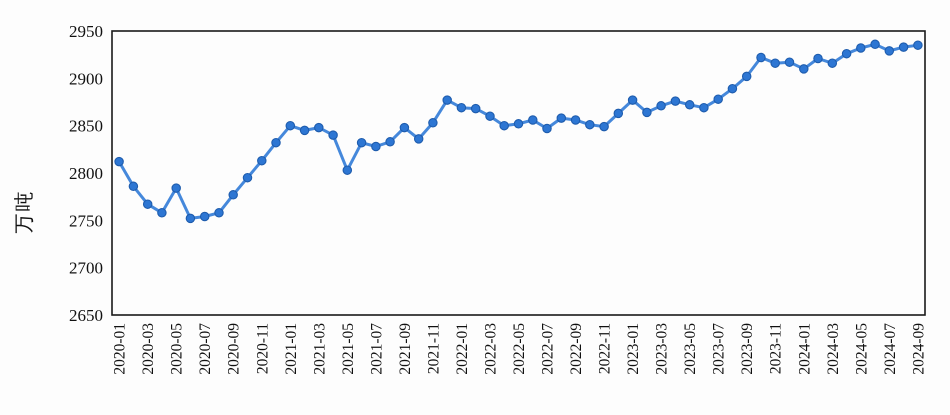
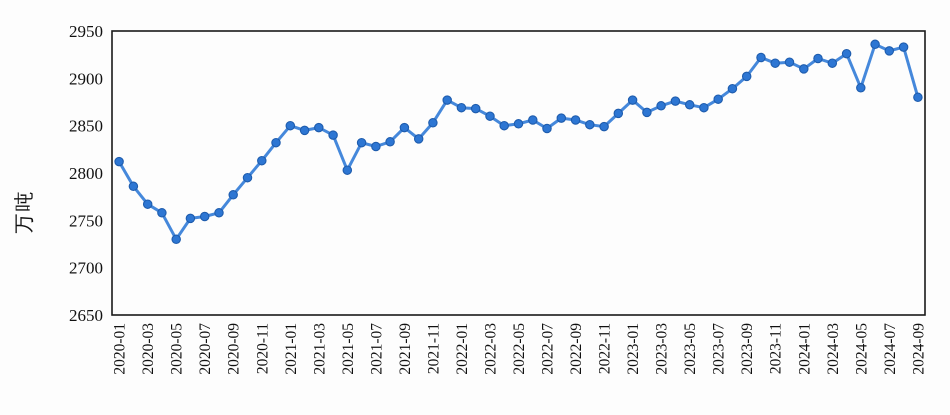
2020-05: 2780 -> 2730
2024-05: 2930 -> 2890
2024-09: 2940 -> 2880
